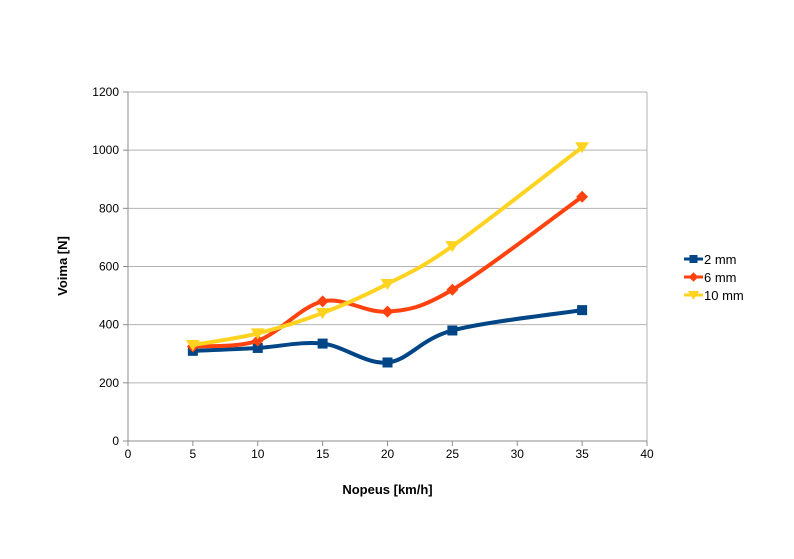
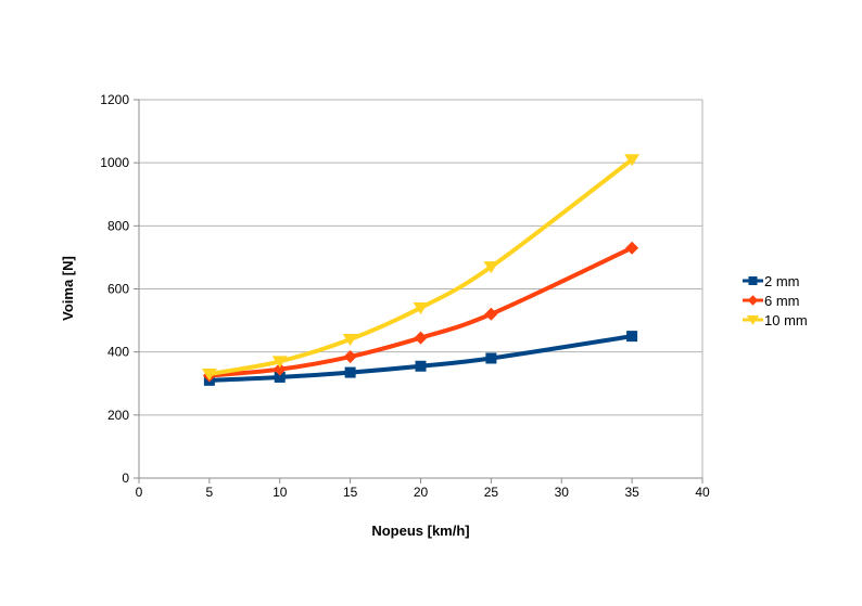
6 mm/15: 480 -> 380
2 mm/20: 270 -> 360
6 mm/35: 840 -> 730
